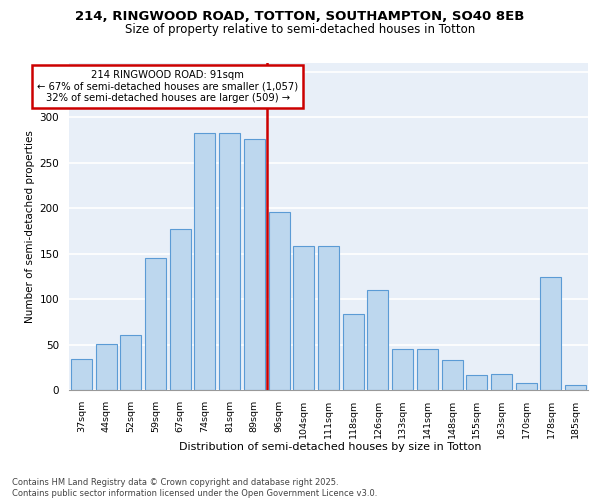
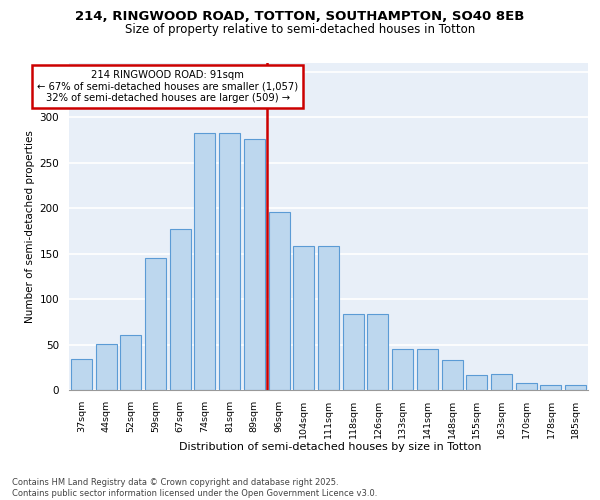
126sqm: 110 -> 84
178sqm: 124 -> 5
